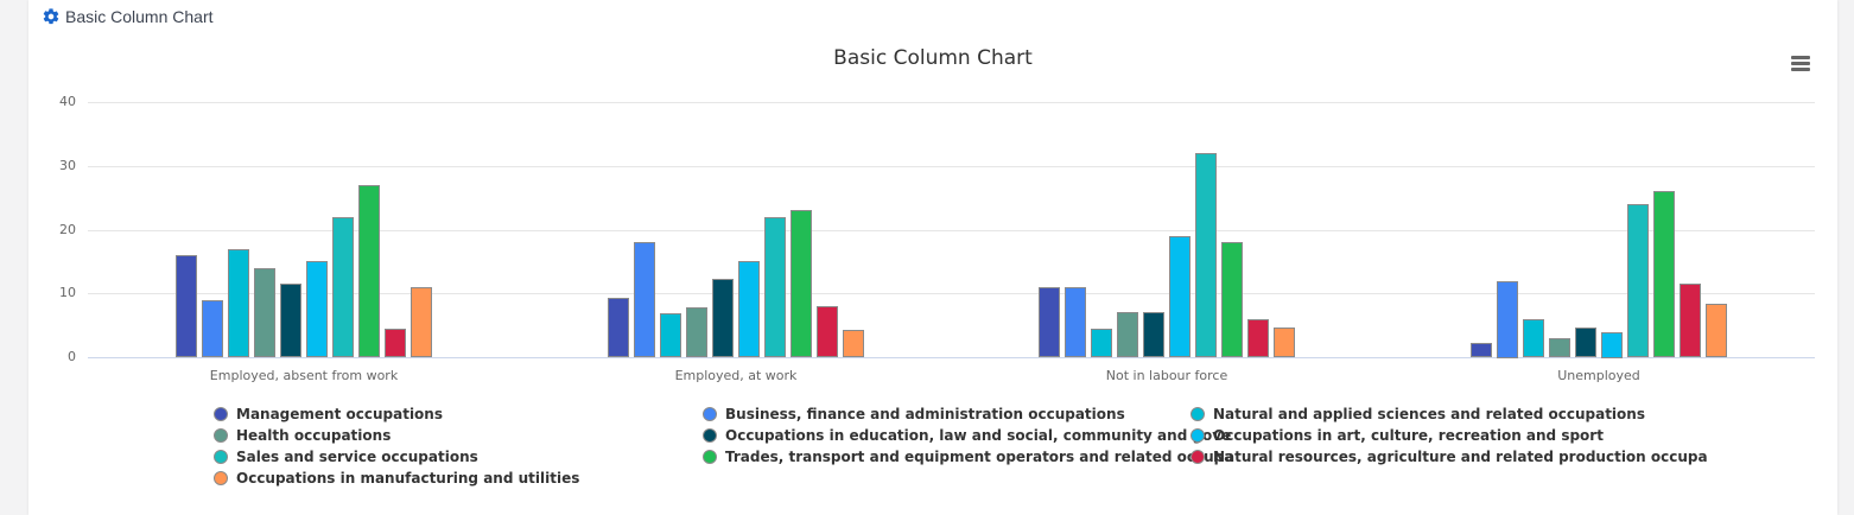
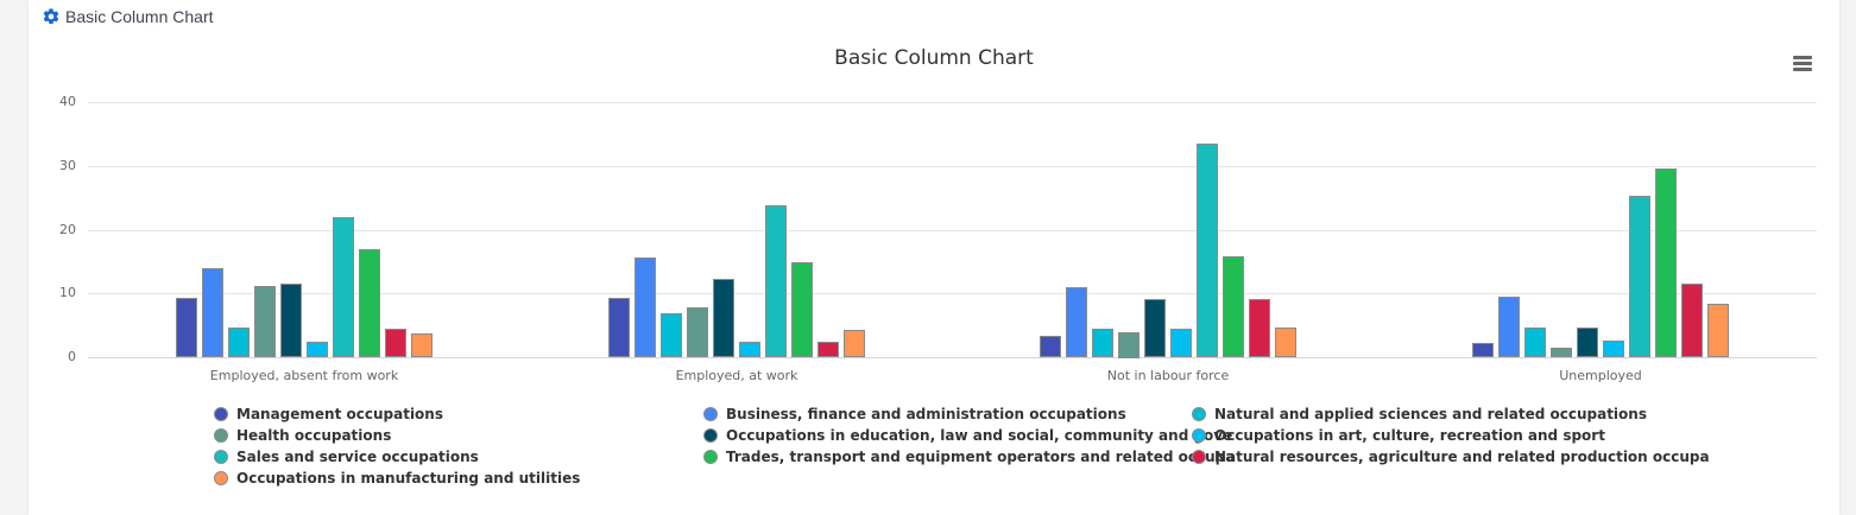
Management occupations/Employed, absent from work: 16 -> 9
Business, finance and administration occupations/Employed, absent from work: 9 -> 14
Natural and applied sciences and related occupations/Employed, absent from work: 17 -> 5
Health occupations/Employed, absent from work: 14 -> 11
Occupations in art, culture, recreation and sport/Employed, absent from work: 15 -> 2
Trades, transport and equipment operators and related occupa/Employed, absent from work: 27 -> 17
Occupations in manufacturing and utilities/Employed, absent from work: 11 -> 4
Business, finance and administration occupations/Employed, at work: 18 -> 16
Occupations in art, culture, recreation and sport/Employed, at work: 15 -> 2
Sales and service occupations/Employed, at work: 22 -> 24
Trades, transport and equipment operators and related occupa/Employed, at work: 23 -> 15
Natural resources, agriculture and related production occupa/Employed, at work: 8 -> 2
Management occupations/Not in labour force: 11 -> 3
Health occupations/Not in labour force: 7 -> 4
Occupations in education, law and social, community and gove/Not in labour force: 7 -> 9
Occupations in art, culture, recreation and sport/Not in labour force: 19 -> 4
Sales and service occupations/Not in labour force: 32 -> 33
Trades, transport and equipment operators and related occupa/Not in labour force: 18 -> 16
Natural resources, agriculture and related production occupa/Not in labour force: 6 -> 9
Business, finance and administration occupations/Unemployed: 12 -> 10
Natural and applied sciences and related occupations/Unemployed: 6 -> 5
Health occupations/Unemployed: 3 -> 2
Occupations in art, culture, recreation and sport/Unemployed: 4 -> 3
Sales and service occupations/Unemployed: 24 -> 25
Trades, transport and equipment operators and related occupa/Unemployed: 26 -> 30
